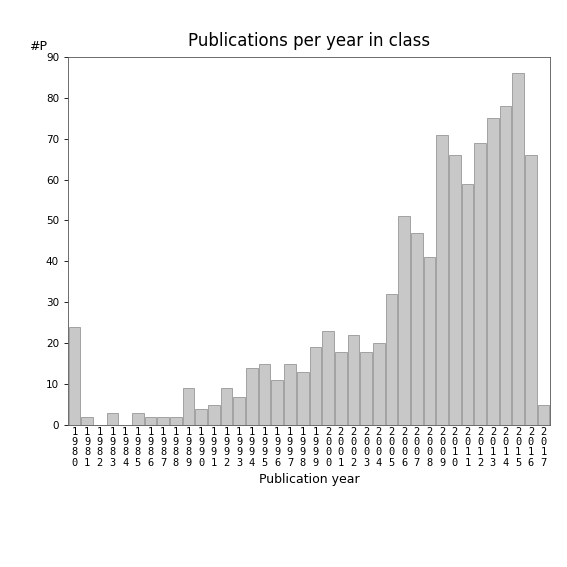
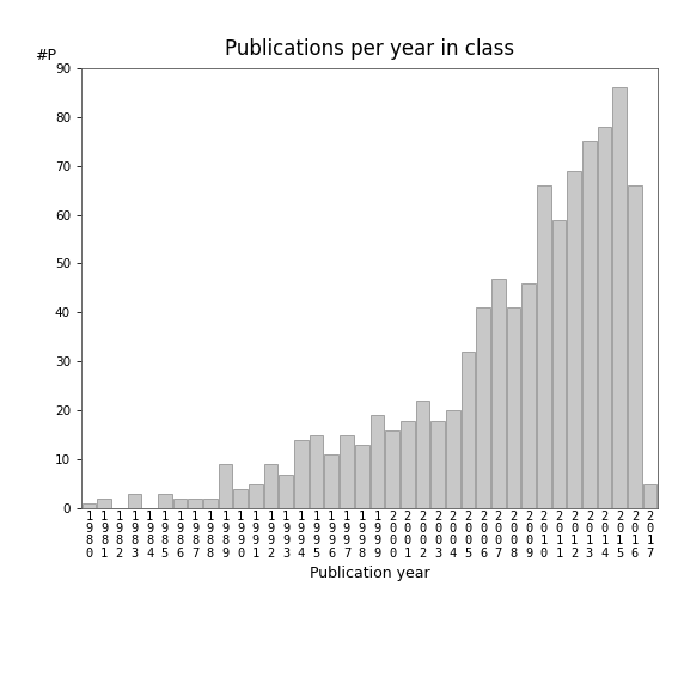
1 9 8 0: 24 -> 1
2 0 0 0: 23 -> 16
2 0 0 6: 51 -> 41
2 0 0 9: 71 -> 46
